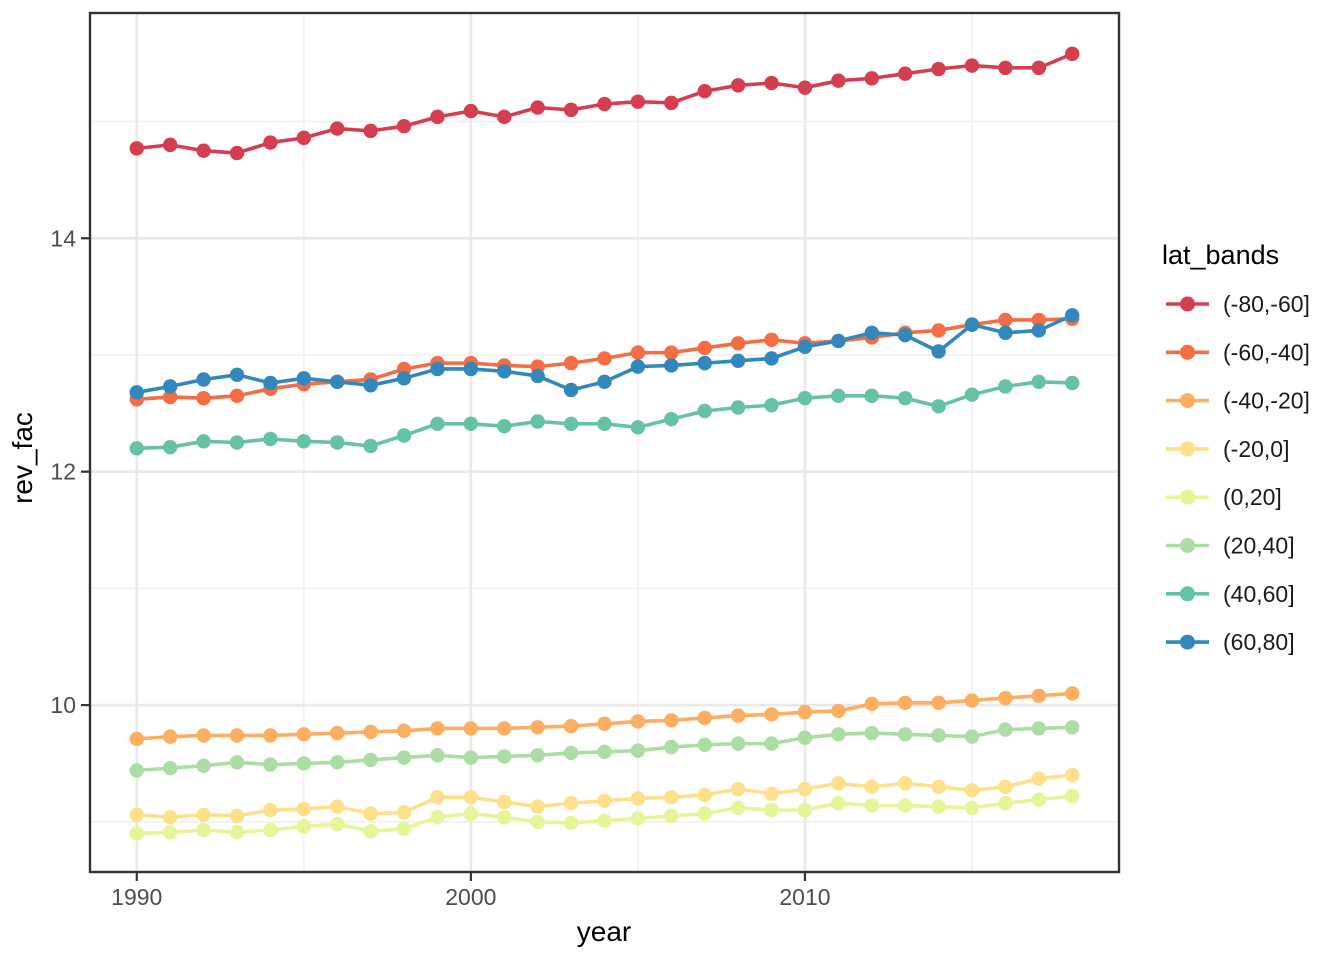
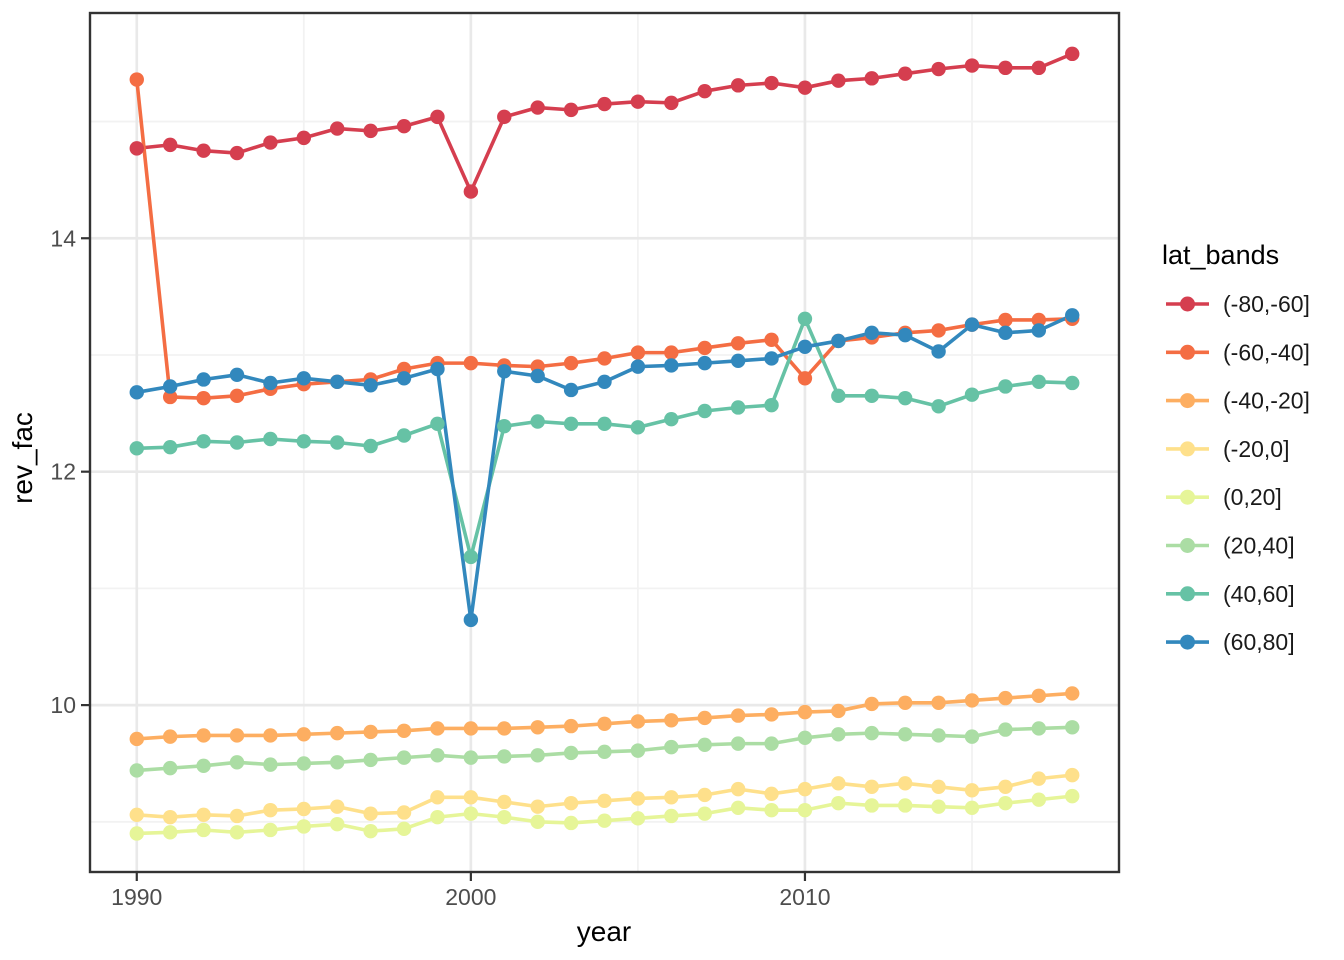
(-60,-40]/1990: 12.62 -> 15.36
(-80,-60]/2000: 15.09 -> 14.40
(40,60]/2000: 12.41 -> 11.27
(60,80]/2000: 12.88 -> 10.73
(-60,-40]/2010: 13.10 -> 12.80
(40,60]/2010: 12.63 -> 13.31
